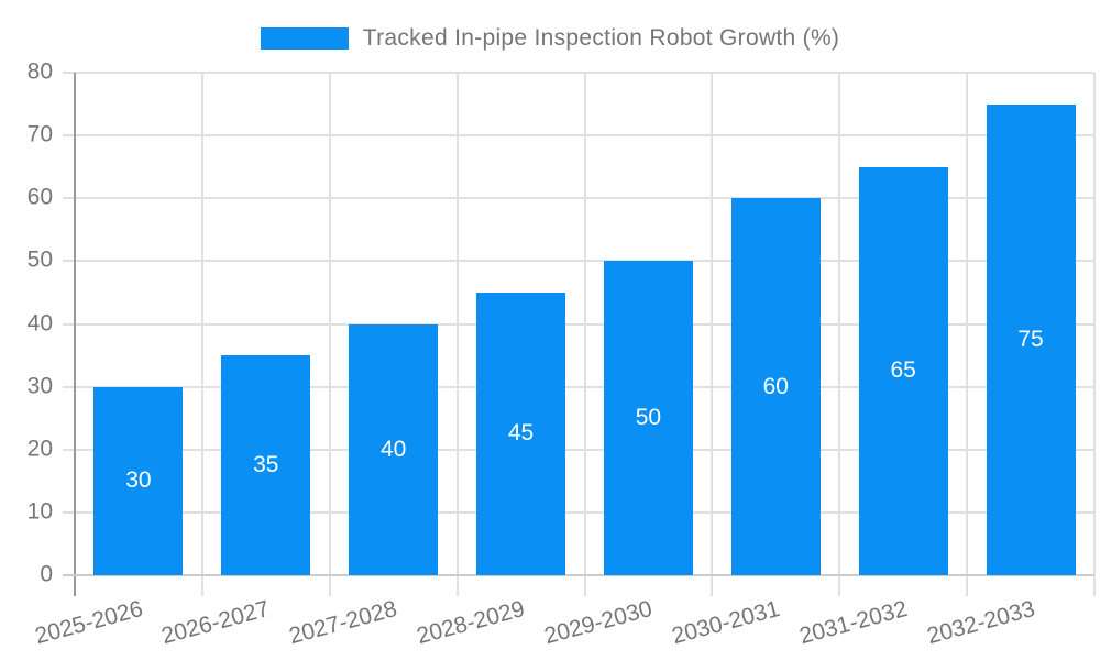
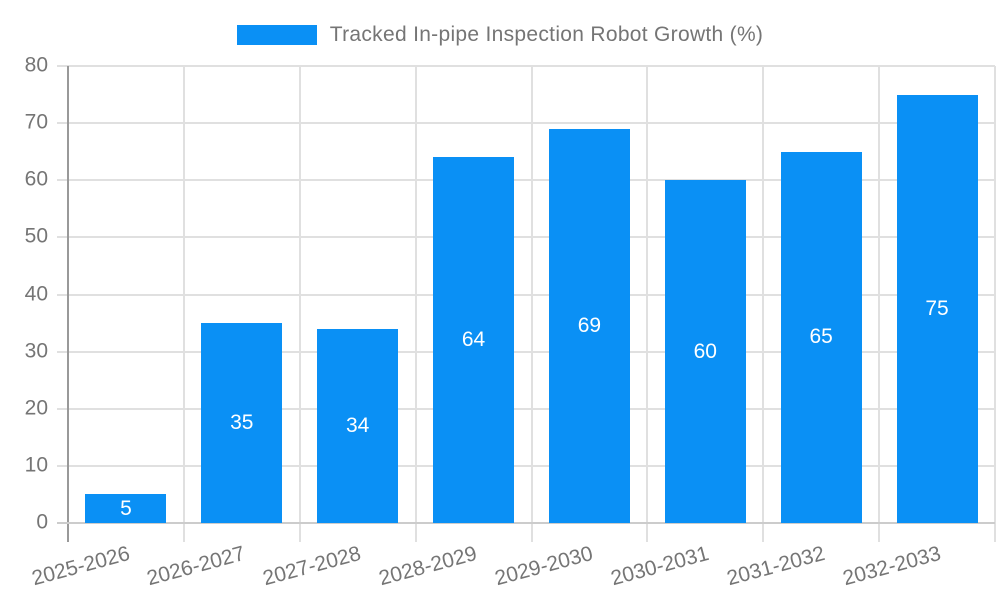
2025-2026: 30 -> 5
2027-2028: 40 -> 34
2028-2029: 45 -> 64
2029-2030: 50 -> 69
